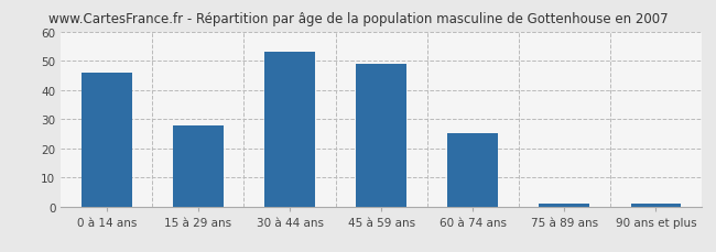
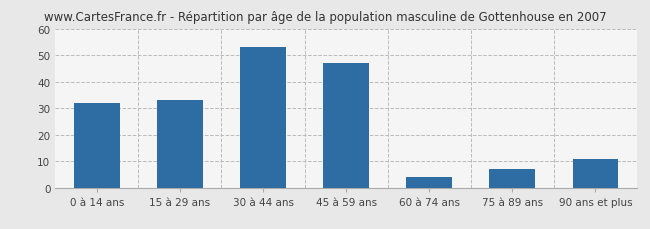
0 à 14 ans: 46 -> 32
15 à 29 ans: 28 -> 33
45 à 59 ans: 49 -> 47
60 à 74 ans: 25 -> 4
75 à 89 ans: 1 -> 7
90 ans et plus: 1 -> 11
